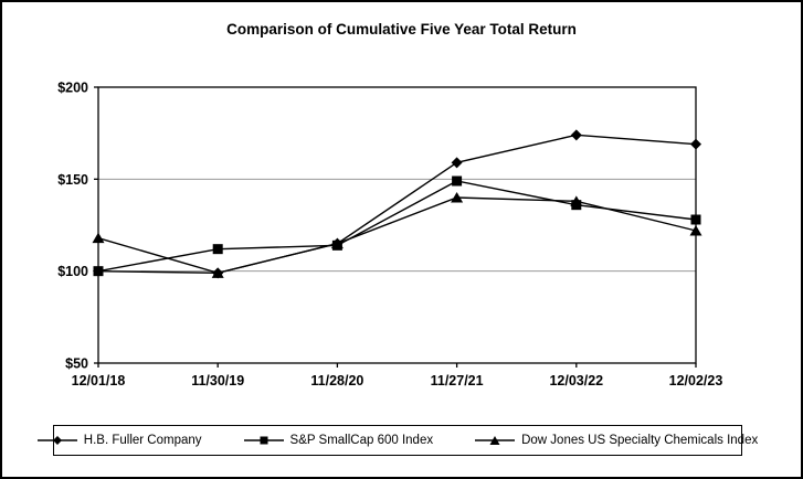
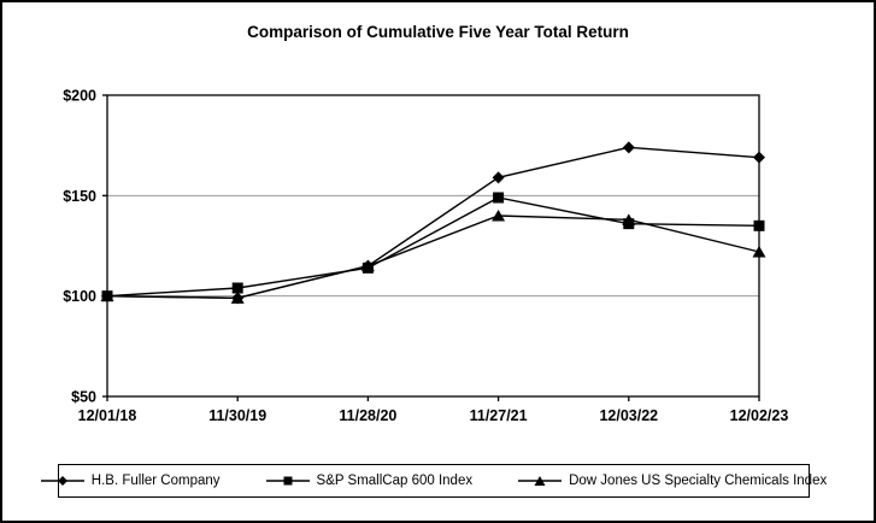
Dow Jones US Specialty Chemicals Index/12/01/18: $118 -> $100
S&P SmallCap 600 Index/11/30/19: $112 -> $104
S&P SmallCap 600 Index/12/02/23: $128 -> $135
